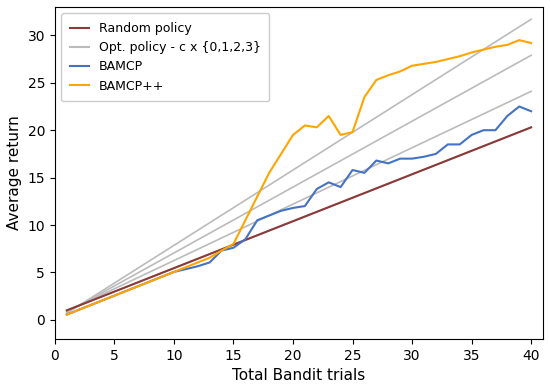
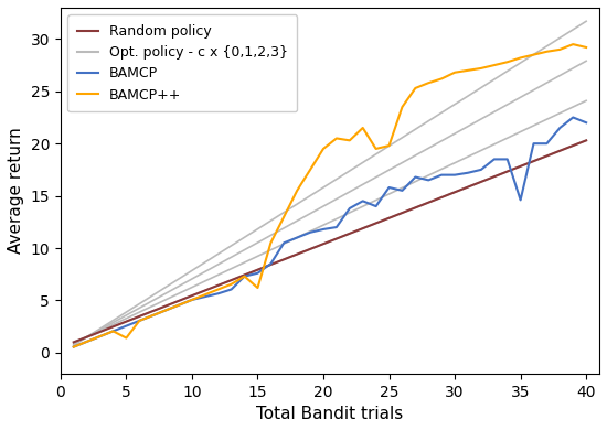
BAMCP++/5: 2.5 -> 1.4
BAMCP++/15: 8.0 -> 6.2
BAMCP/35: 19.5 -> 14.6
